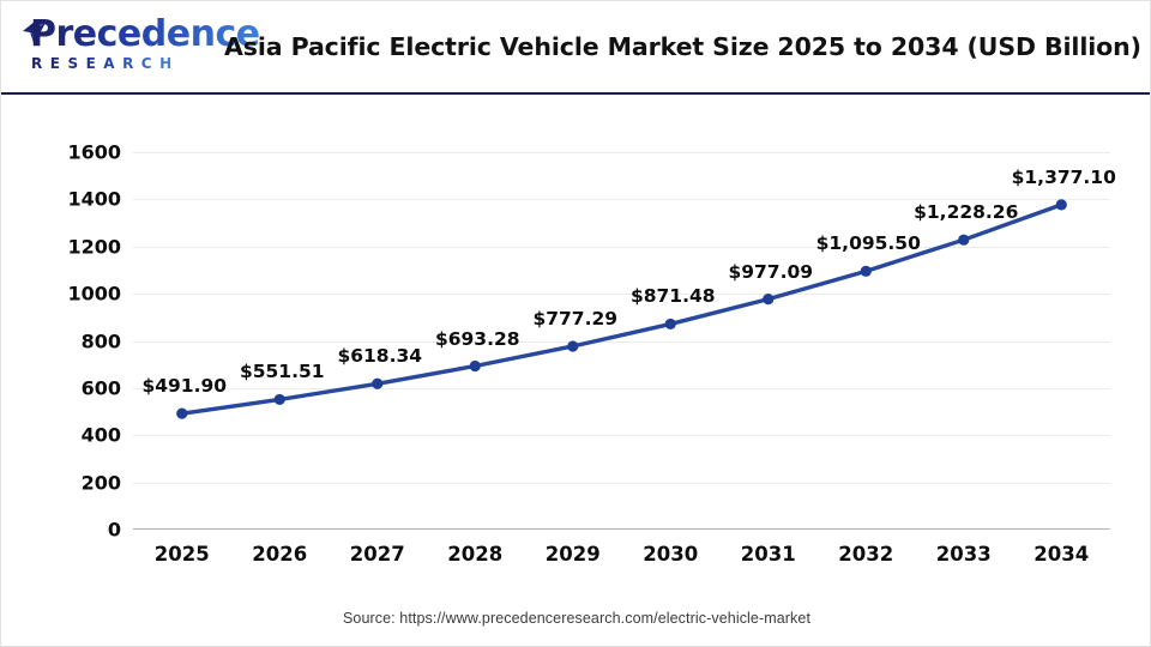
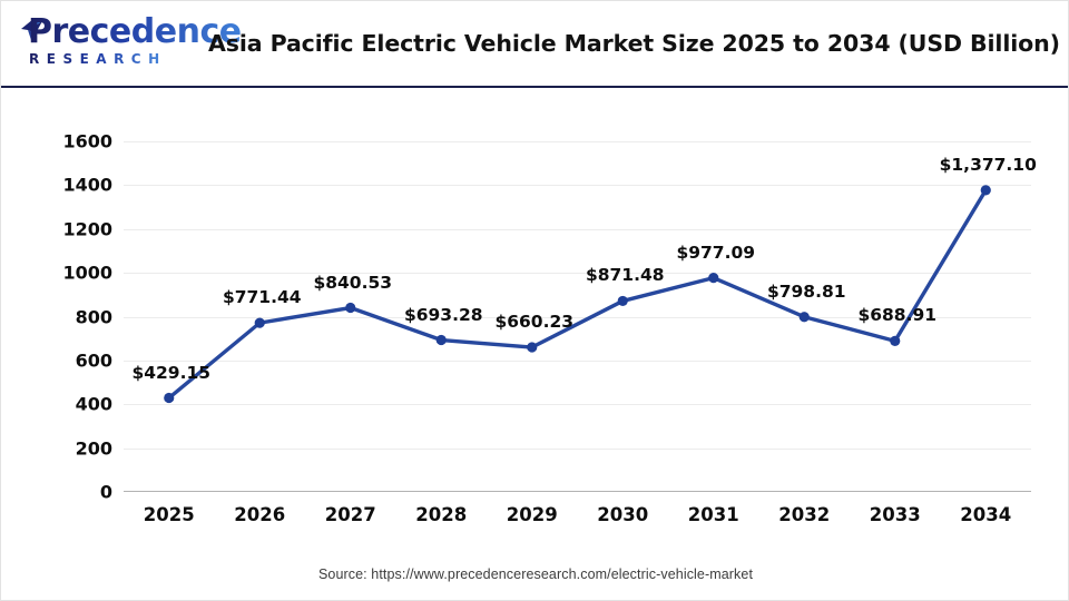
2025: $491.90 -> $429.15
2026: $551.51 -> $771.44
2027: $618.34 -> $840.53
2029: $777.29 -> $660.23
2032: $1,095.50 -> $798.81
2033: $1,228.26 -> $688.91
